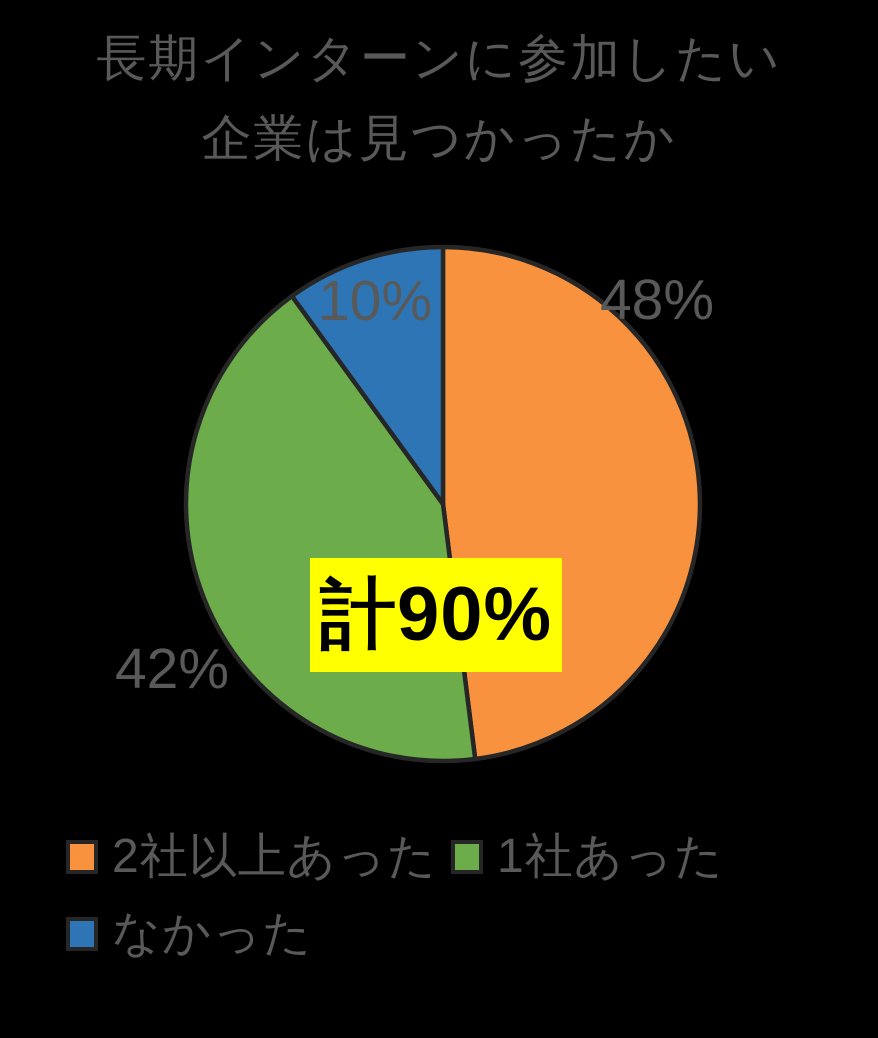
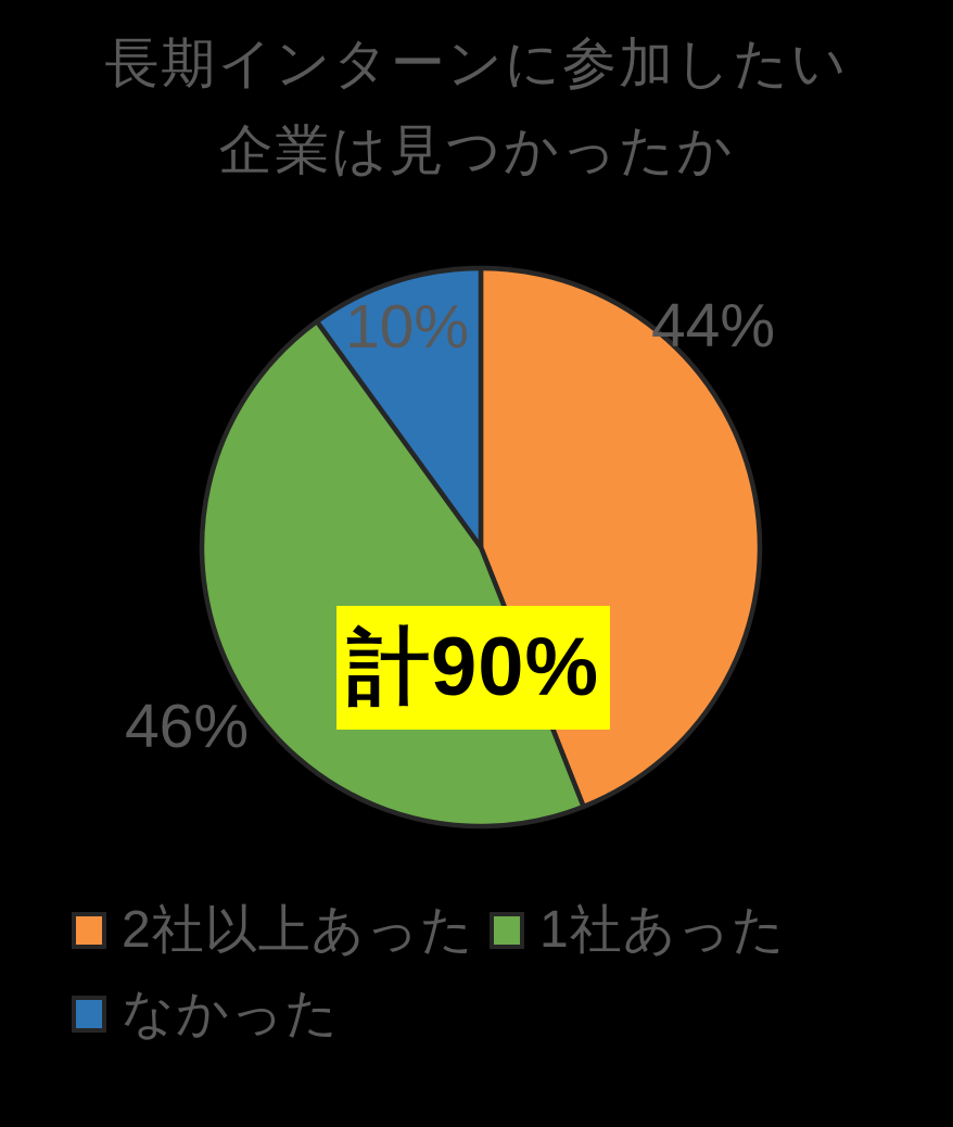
2社以上あった: 48% -> 44%
1社あった: 42% -> 46%
